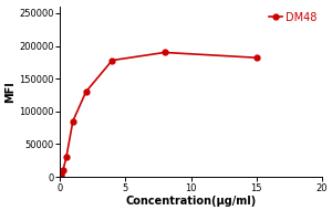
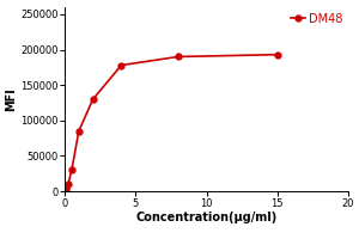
15: 182000 -> 193000
